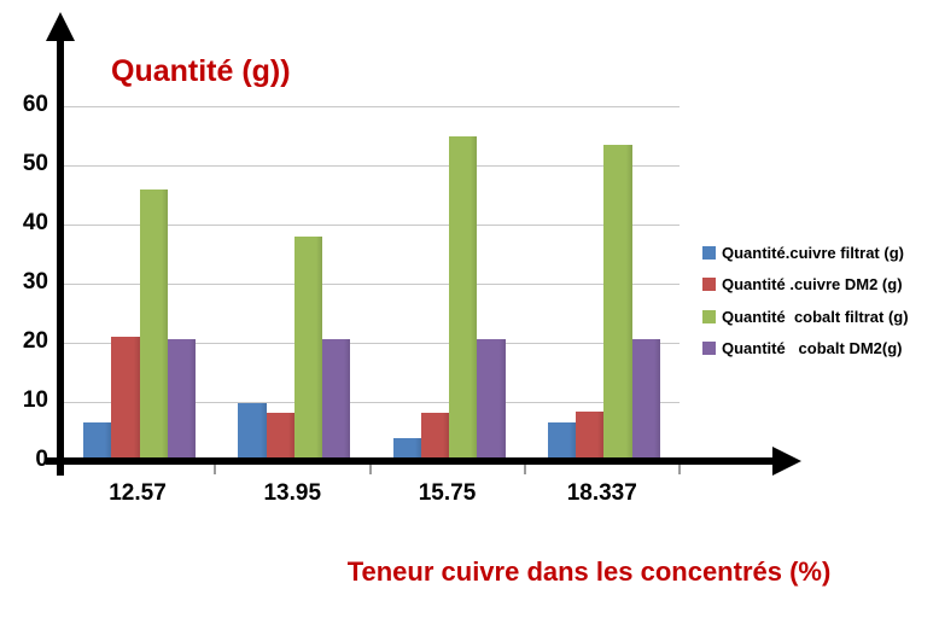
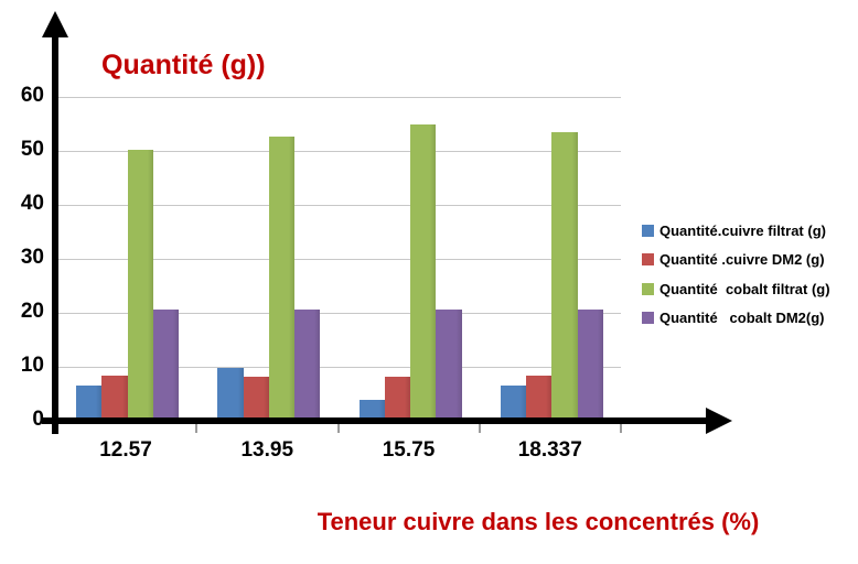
Quantité .cuivre DM2 (g)/12.57: 21 -> 8
Quantité cobalt filtrat (g)/12.57: 46 -> 50
Quantité cobalt filtrat (g)/13.95: 38 -> 53
